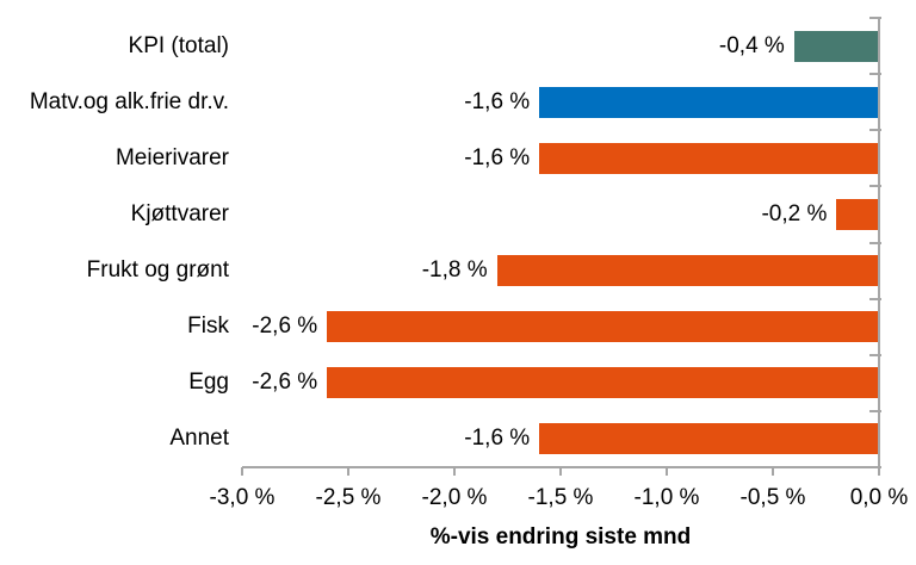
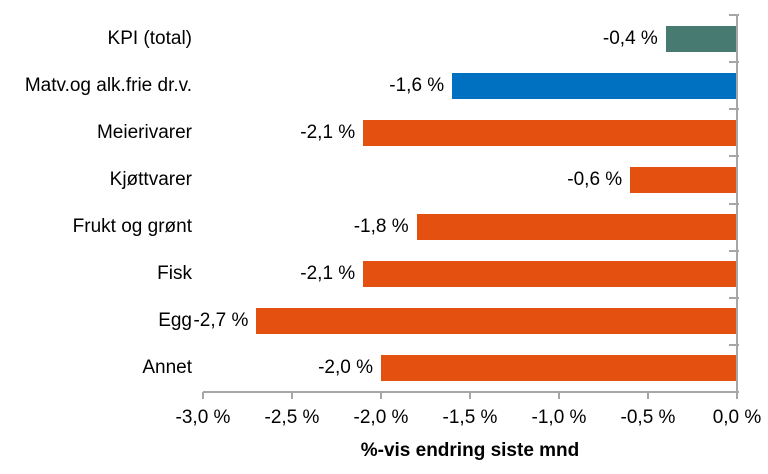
Meierivarer: -1,6 -> -2,1
Kjøttvarer: -0,2 -> -0,6
Fisk: -2,6 -> -2,1
Egg: -2,6 -> -2,7
Annet: -1,6 -> -2,0
